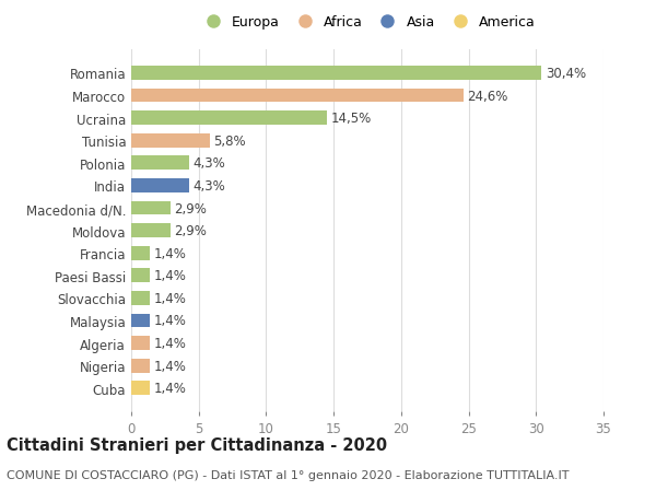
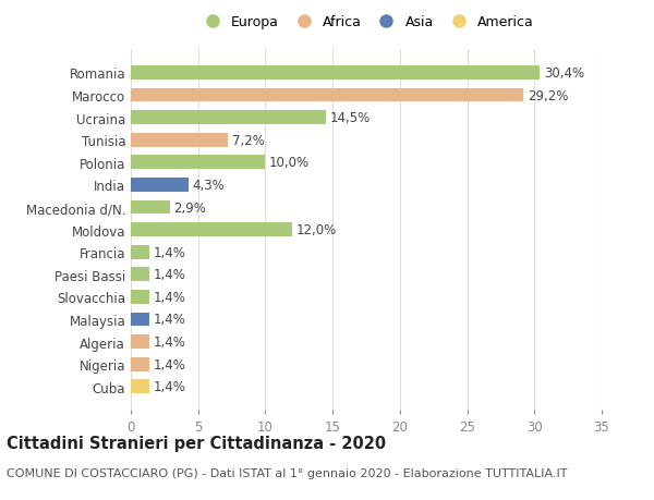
Marocco: 24,6% -> 29,2%
Tunisia: 5,8% -> 7,2%
Polonia: 4,3% -> 10,0%
Moldova: 2,9% -> 12,0%
